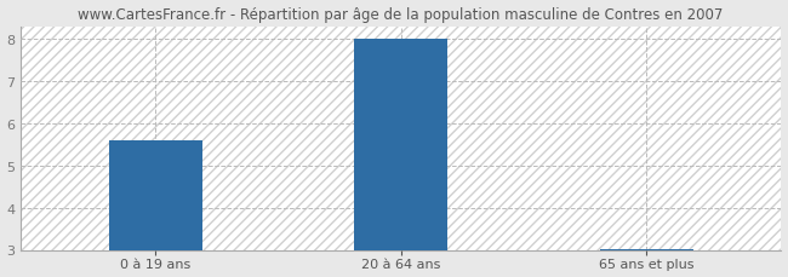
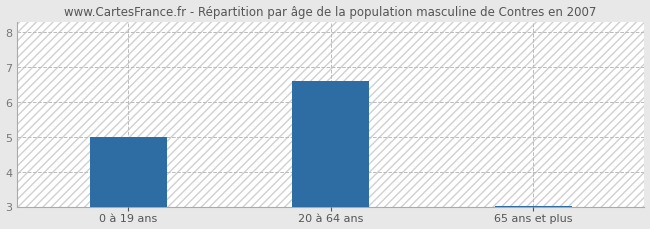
0 à 19 ans: 5.60 -> 5.00
20 à 64 ans: 8.00 -> 6.60
